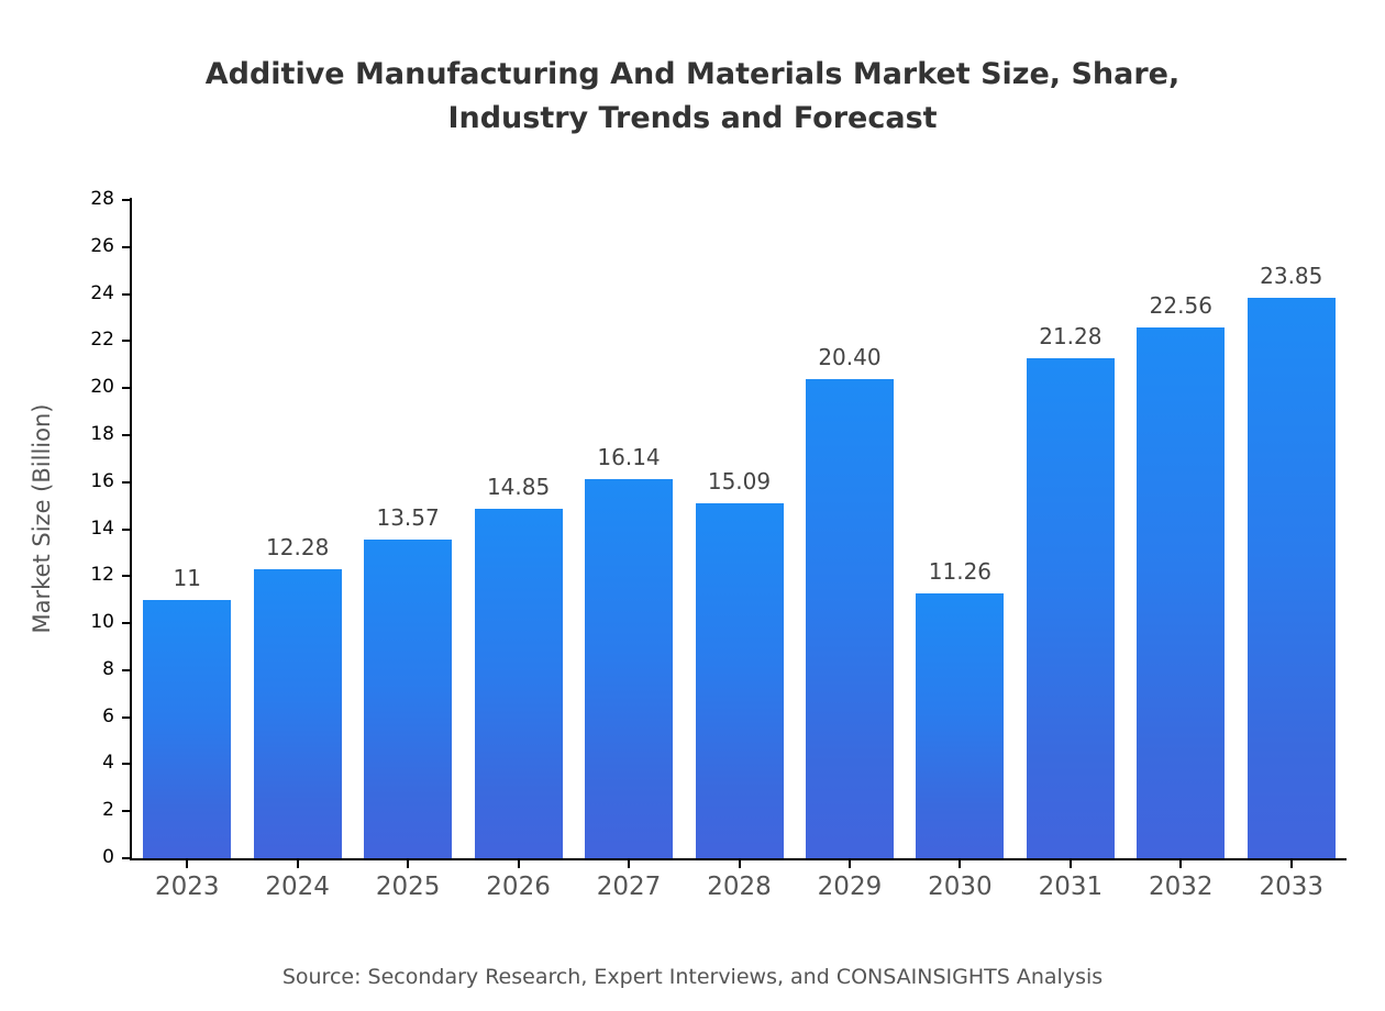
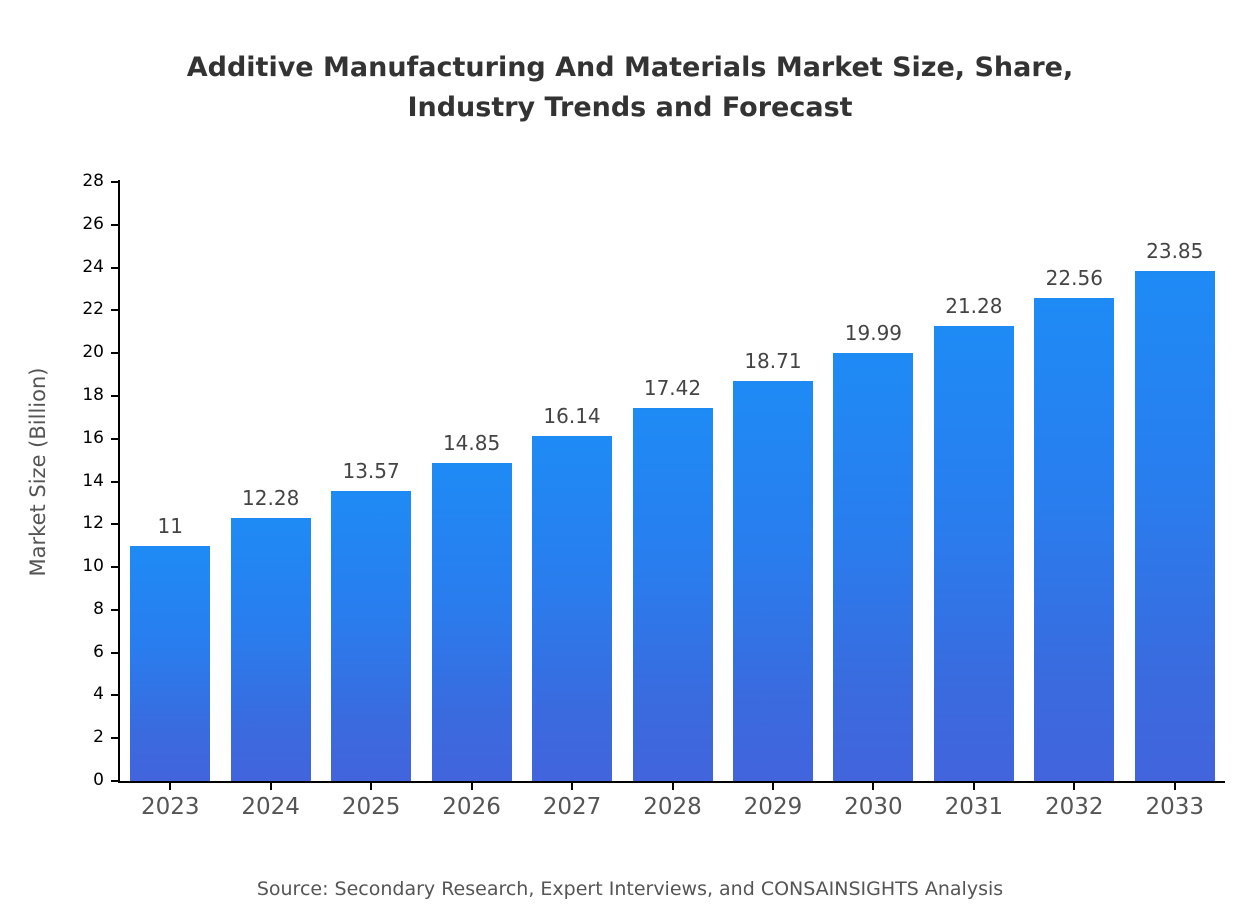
2028: 15.09 -> 17.42
2029: 20.40 -> 18.71
2030: 11.26 -> 19.99
